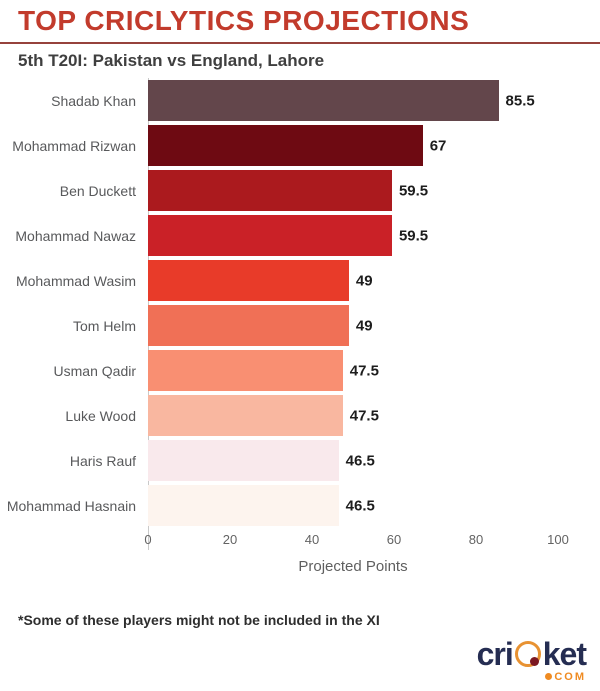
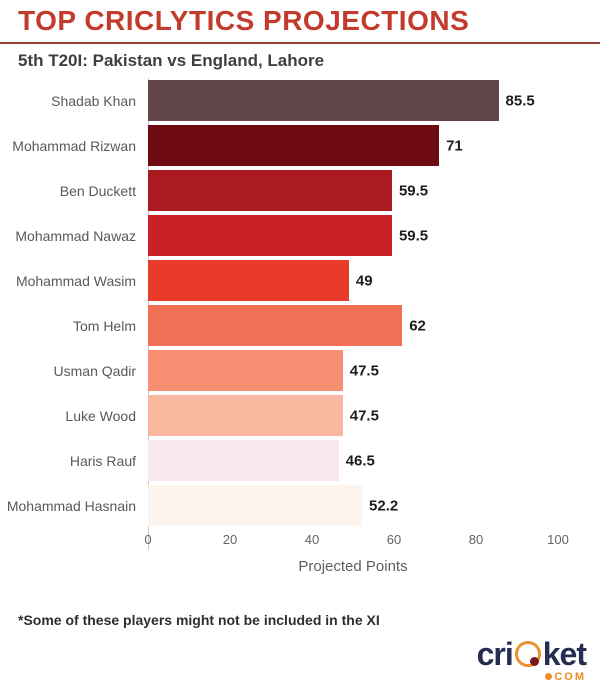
Mohammad Rizwan: 67 -> 71
Tom Helm: 49 -> 62
Mohammad Hasnain: 46.5 -> 52.2
